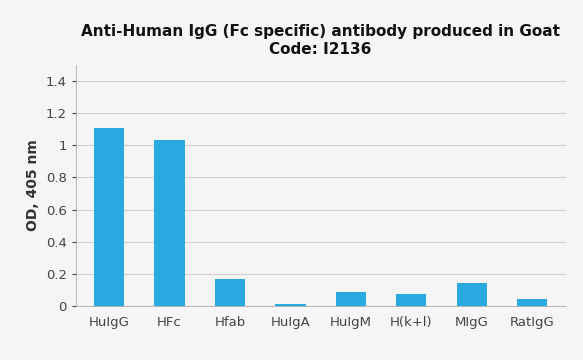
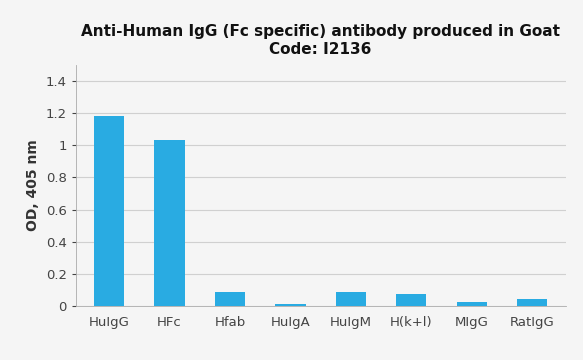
HuIgG: 1.11 -> 1.18
Hfab: 0.17 -> 0.09
MIgG: 0.14 -> 0.02
